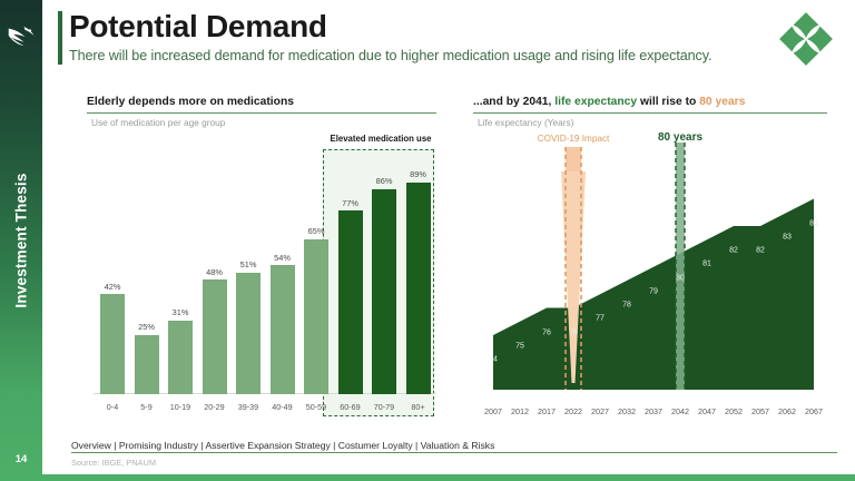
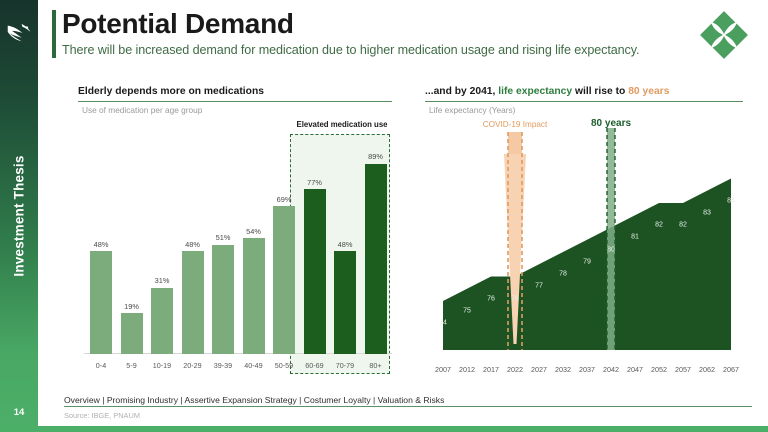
Elderly depends more on medications/0-4: 42% -> 48%
Elderly depends more on medications/5-9: 25% -> 19%
Elderly depends more on medications/50-59: 65% -> 69%
Elderly depends more on medications/70-79: 86% -> 48%
